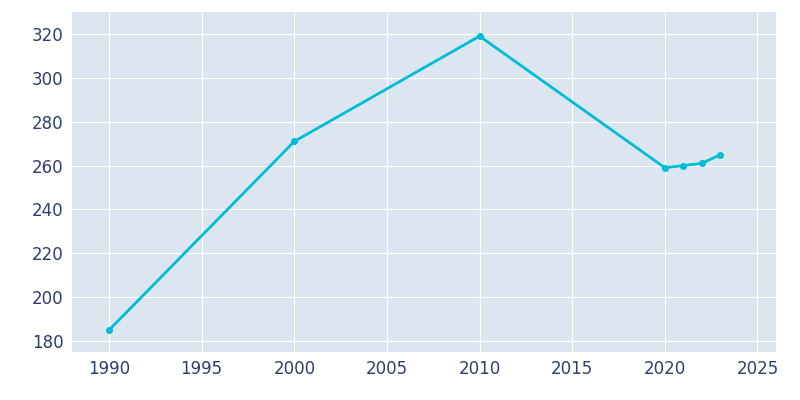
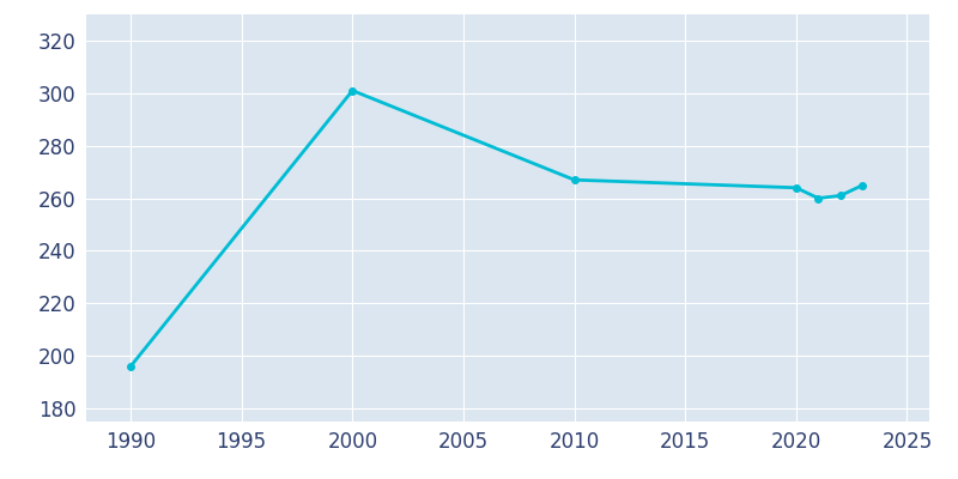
1990: 185 -> 196
2000: 271 -> 301
2010: 319 -> 267
2020: 259 -> 264
